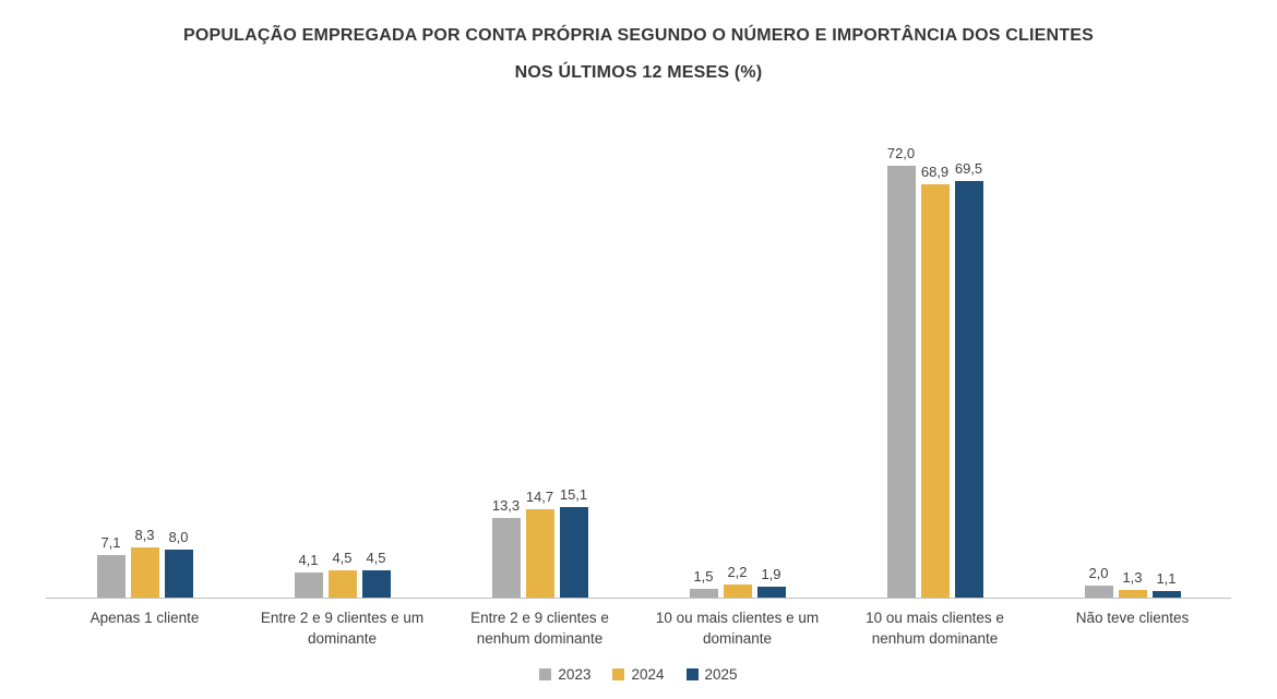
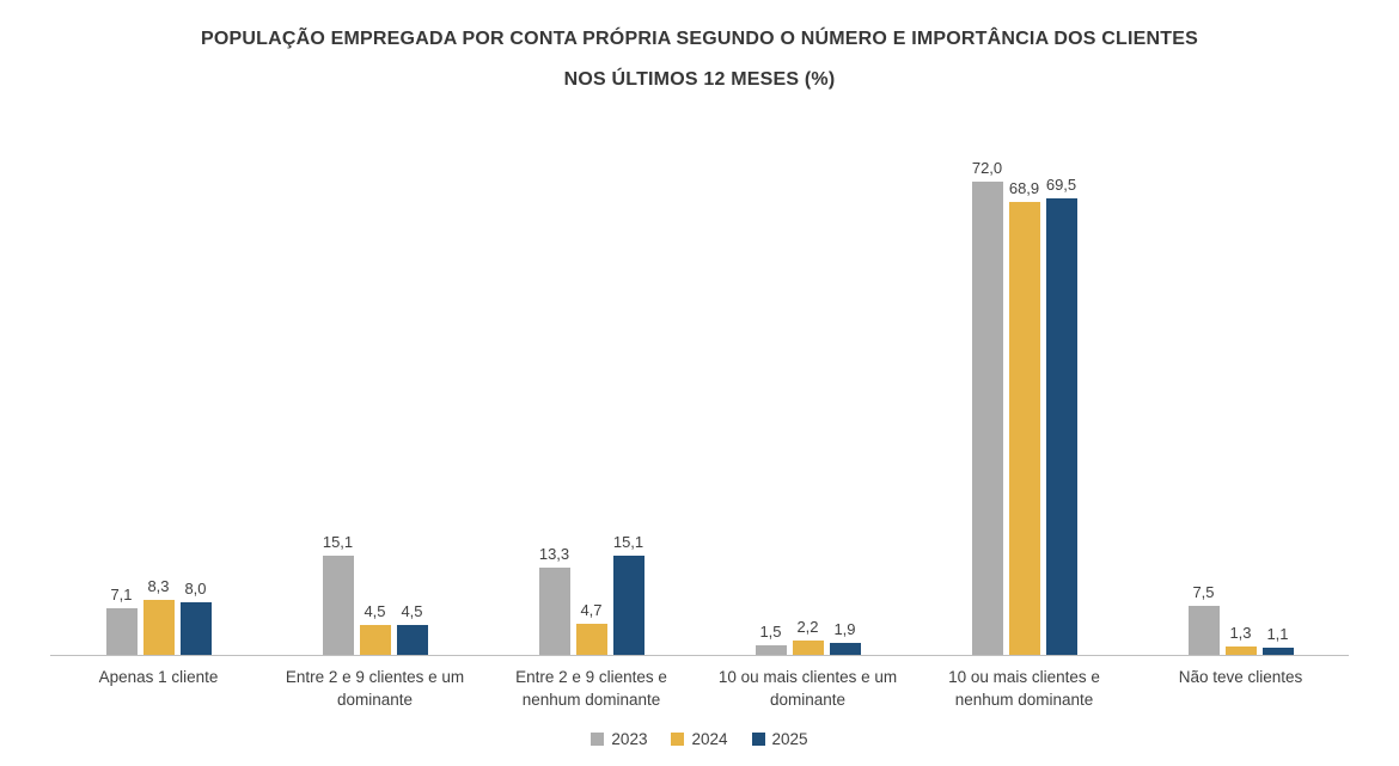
2023/Entre 2 e 9 clientes e um dominante: 4,1 -> 15,1
2024/Entre 2 e 9 clientes e nenhum dominante: 14,7 -> 4,7
2023/Não teve clientes: 2,0 -> 7,5
